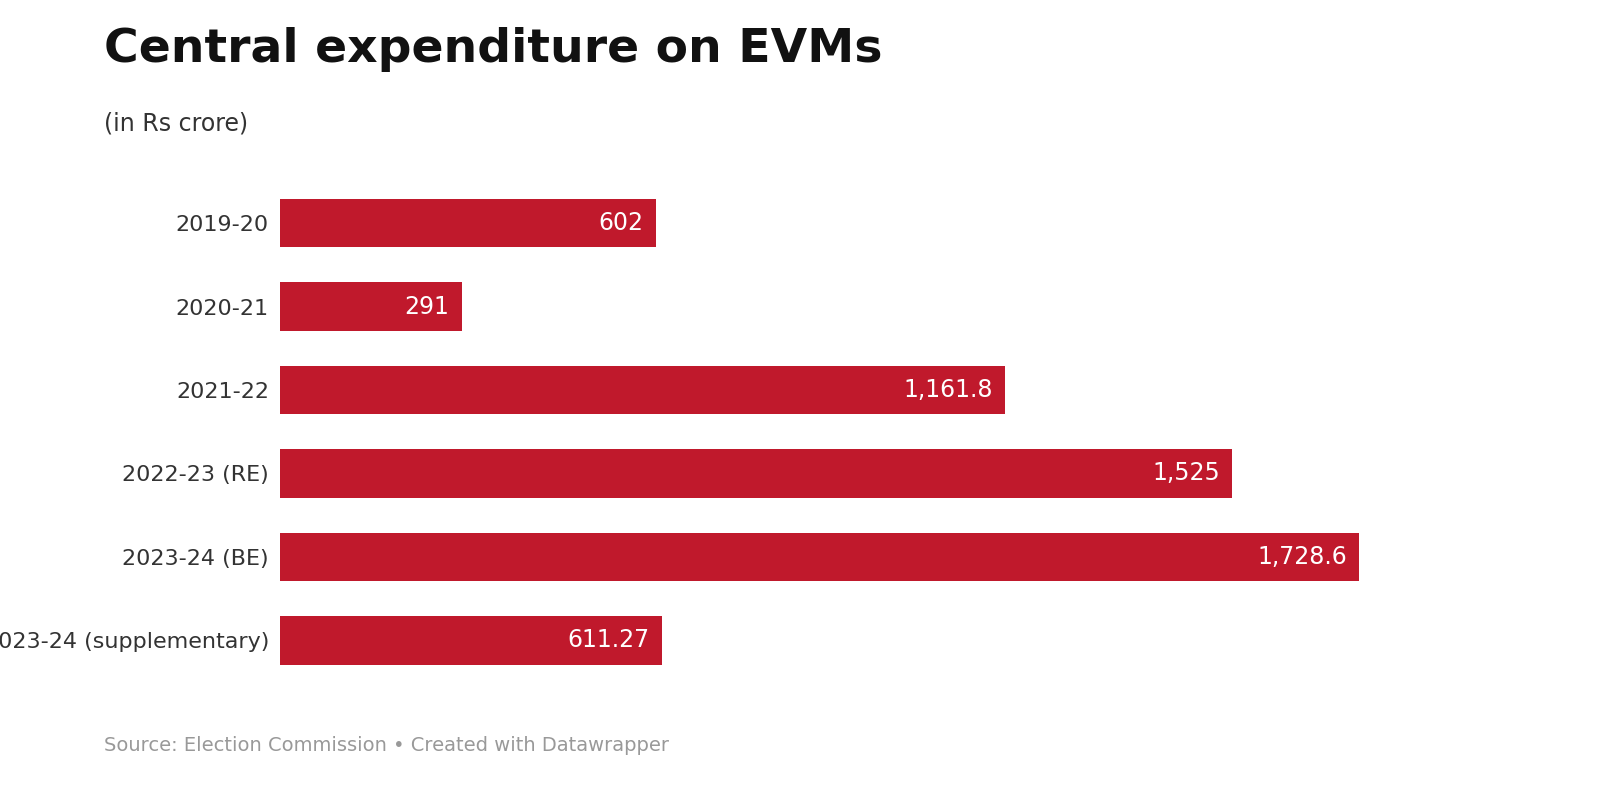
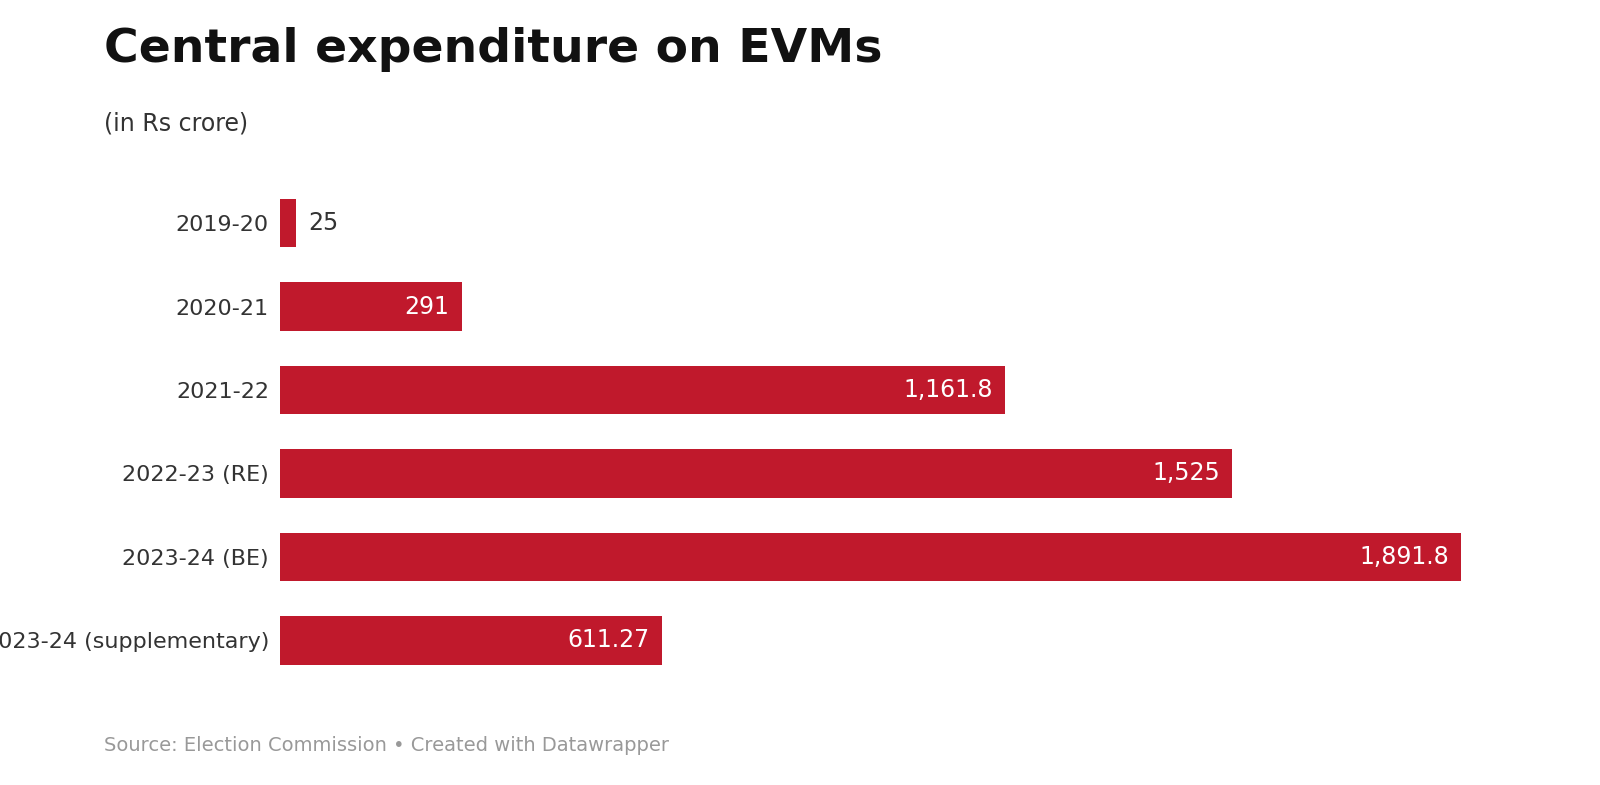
2019-20: 602 -> 25
2023-24 (BE): 1,728.6 -> 1,891.8
